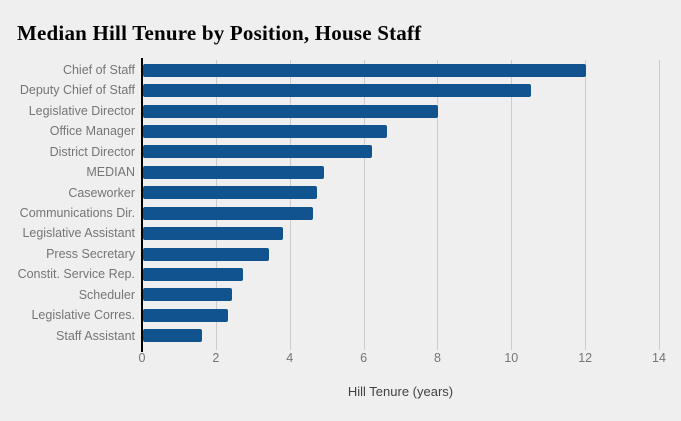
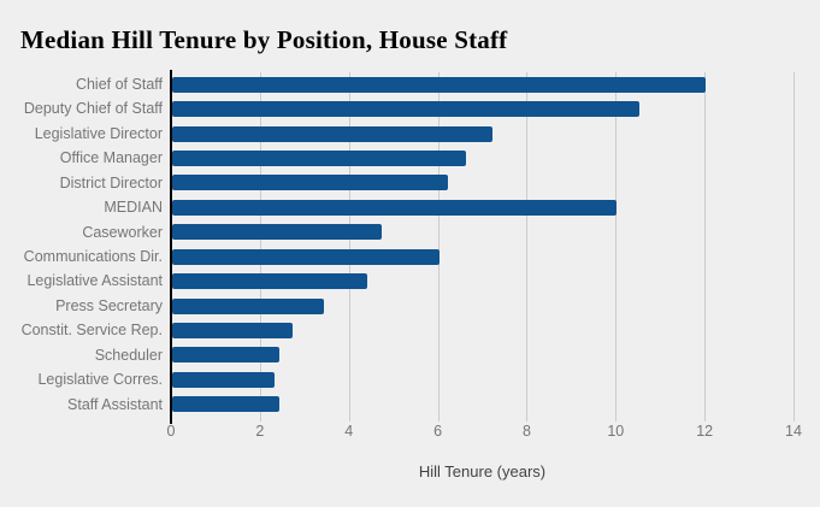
Legislative Director: 8.0 -> 7.2
MEDIAN: 4.9 -> 10.0
Communications Dir.: 4.6 -> 6.0
Legislative Assistant: 3.8 -> 4.4
Staff Assistant: 1.6 -> 2.4
